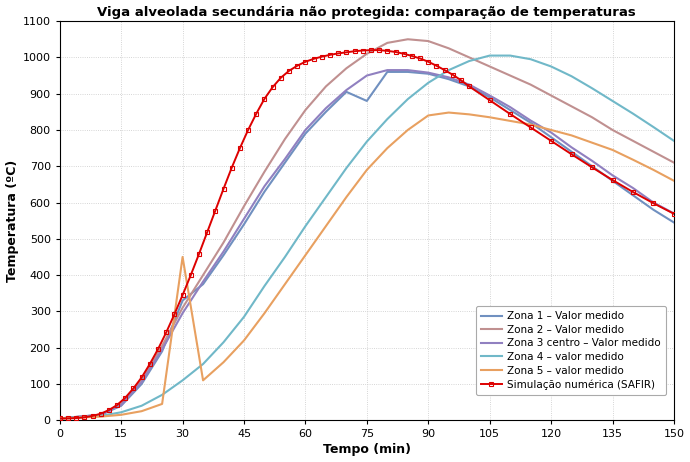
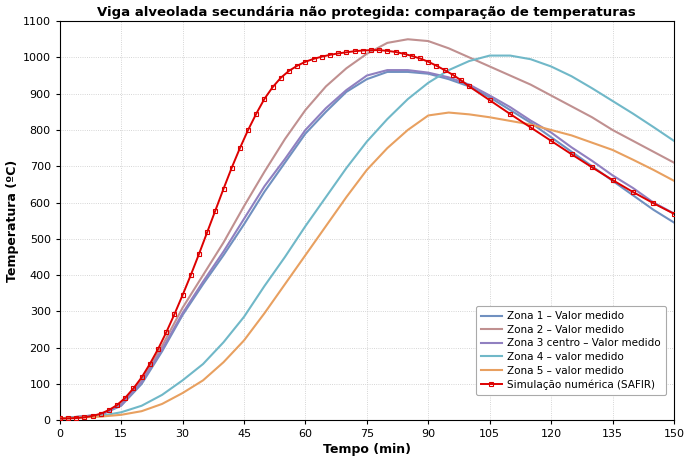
Zona 1 – Valor medido/30: 330 -> 290
Zona 5 – valor medido/30: 450 -> 75
Zona 1 – Valor medido/75: 880 -> 940
